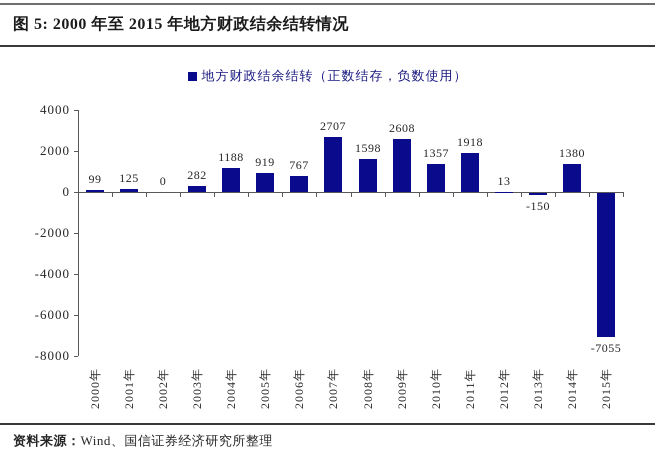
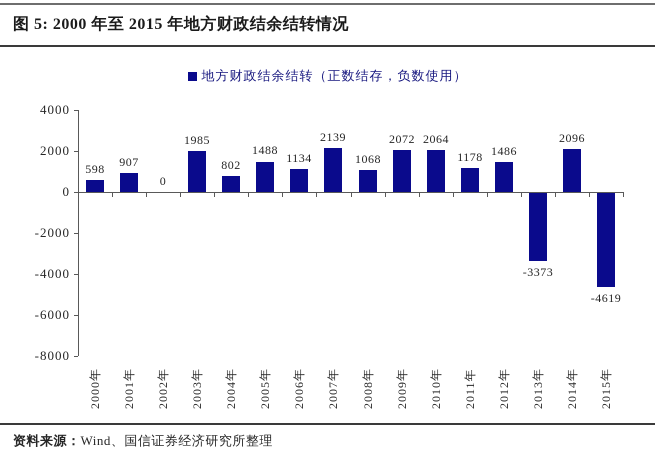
2000年: 99 -> 598
2001年: 125 -> 907
2003年: 282 -> 1985
2004年: 1188 -> 802
2005年: 919 -> 1488
2006年: 767 -> 1134
2007年: 2707 -> 2139
2008年: 1598 -> 1068
2009年: 2608 -> 2072
2010年: 1357 -> 2064
2011年: 1918 -> 1178
2012年: 13 -> 1486
2013年: -150 -> -3373
2014年: 1380 -> 2096
2015年: -7055 -> -4619
